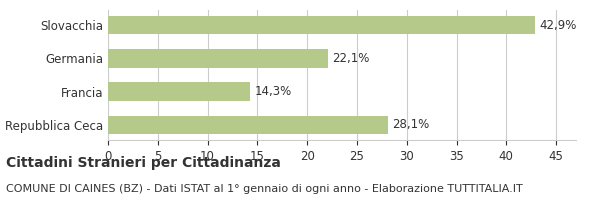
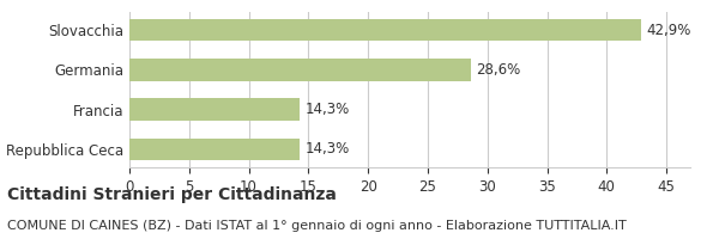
Germania: 22,1% -> 28,6%
Repubblica Ceca: 28,1% -> 14,3%
